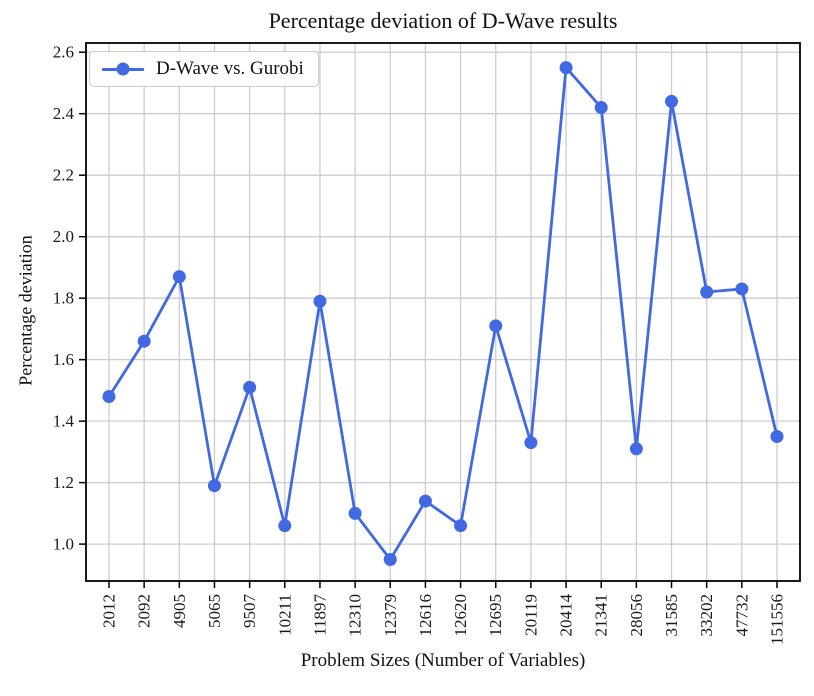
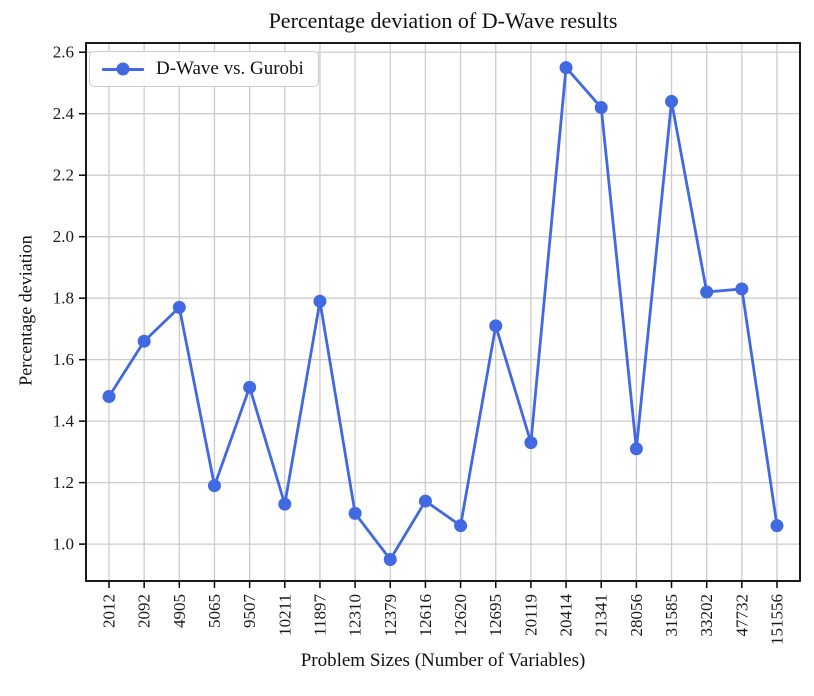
4905: 1.87 -> 1.77
10211: 1.06 -> 1.13
151556: 1.35 -> 1.06
